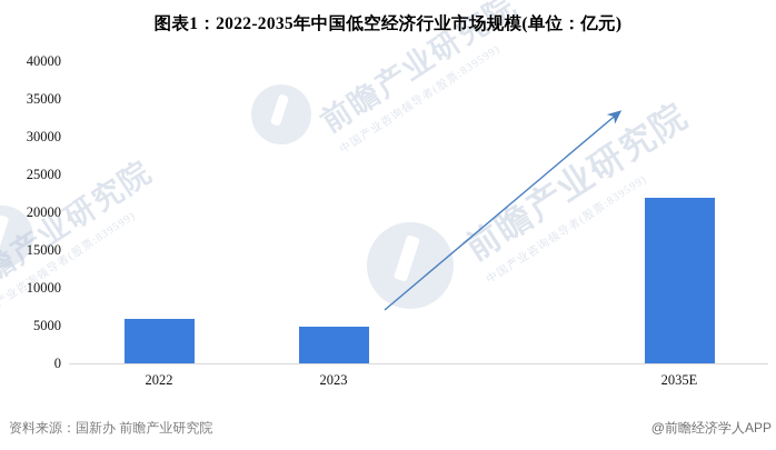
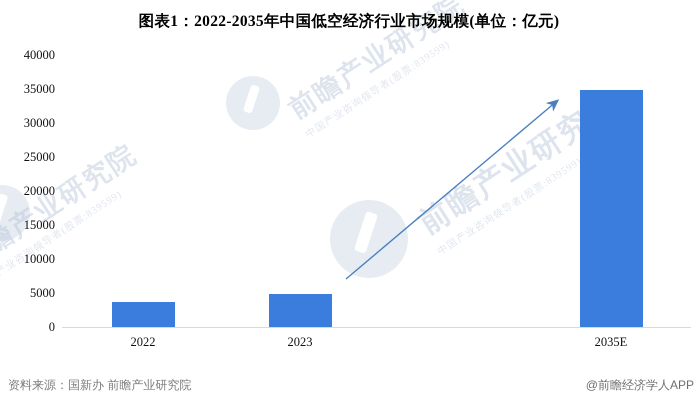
2022: 6000 -> 4000
2035E: 22000 -> 35000
